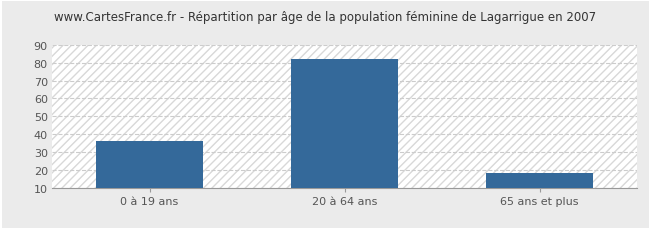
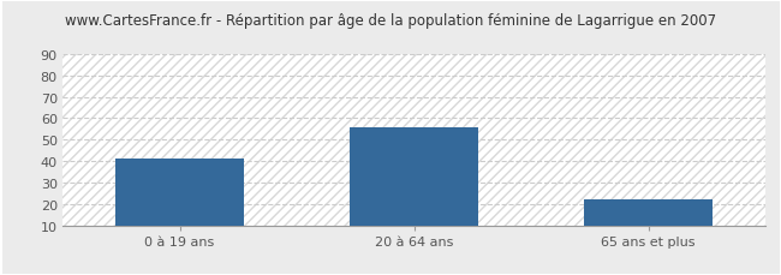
0 à 19 ans: 36 -> 41
20 à 64 ans: 82 -> 56
65 ans et plus: 18 -> 22
